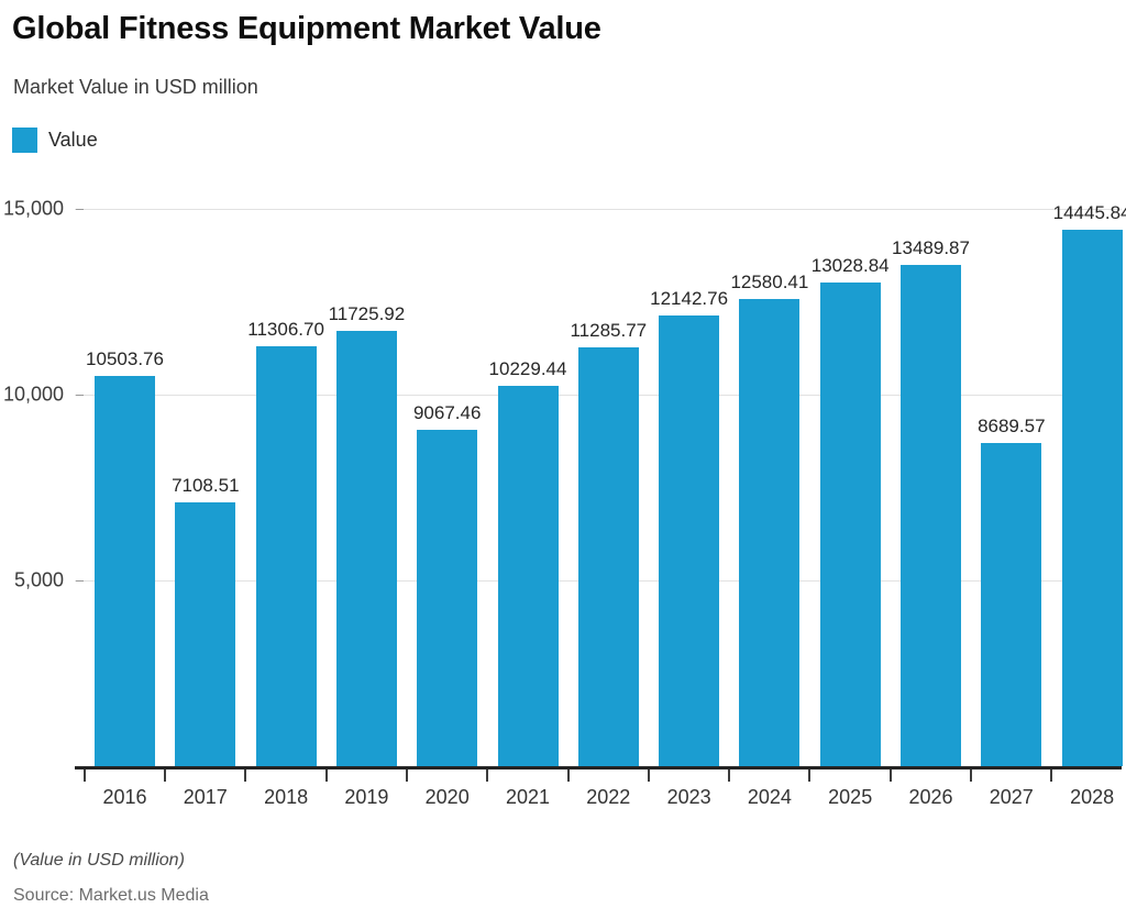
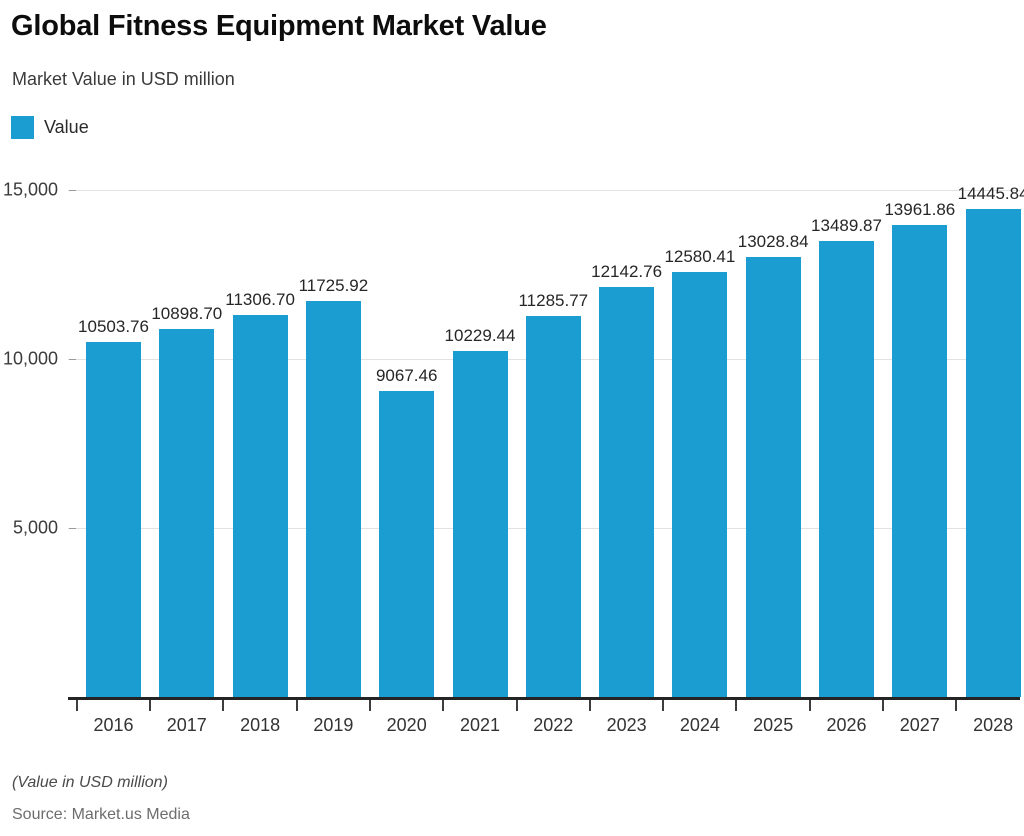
2017: 7108.51 -> 10898.70
2027: 8689.57 -> 13961.86
